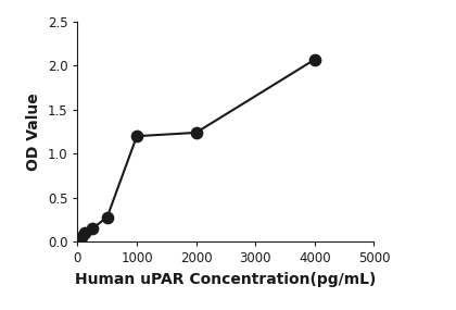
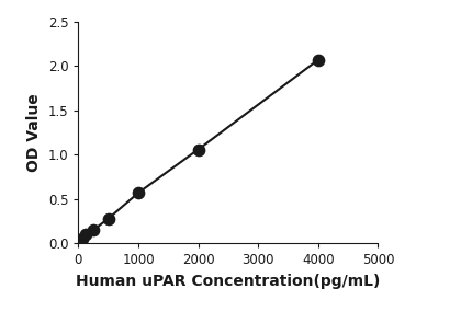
1000: 1.20 -> 0.57
2000: 1.24 -> 1.06
